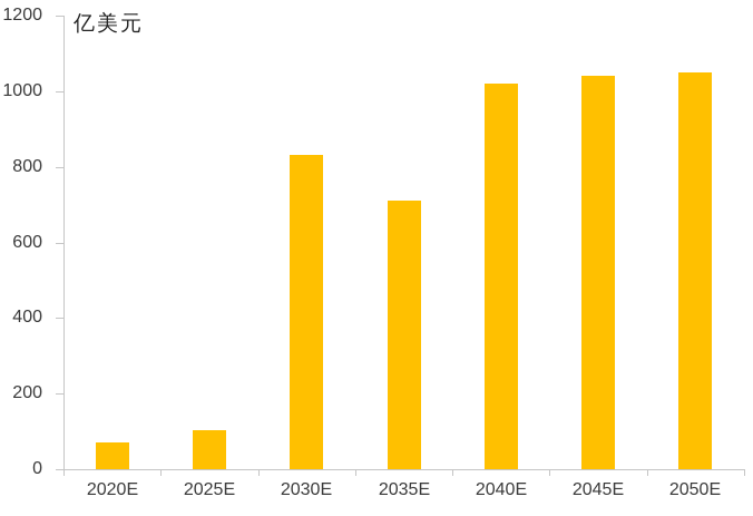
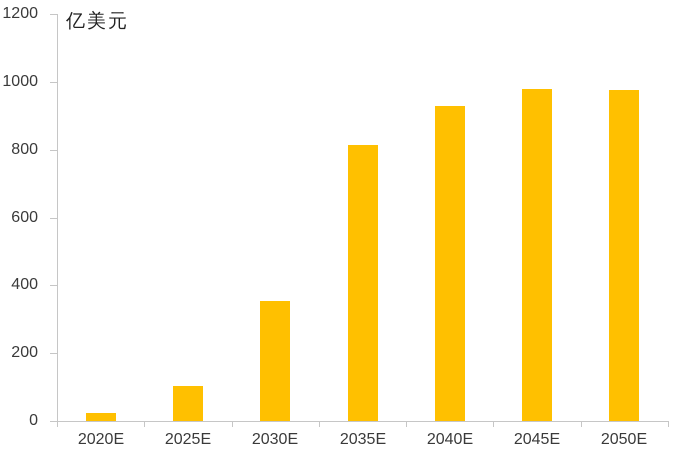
2020E: 70 -> 20
2030E: 830 -> 360
2035E: 710 -> 810
2040E: 1020 -> 930
2045E: 1040 -> 980
2050E: 1050 -> 980
